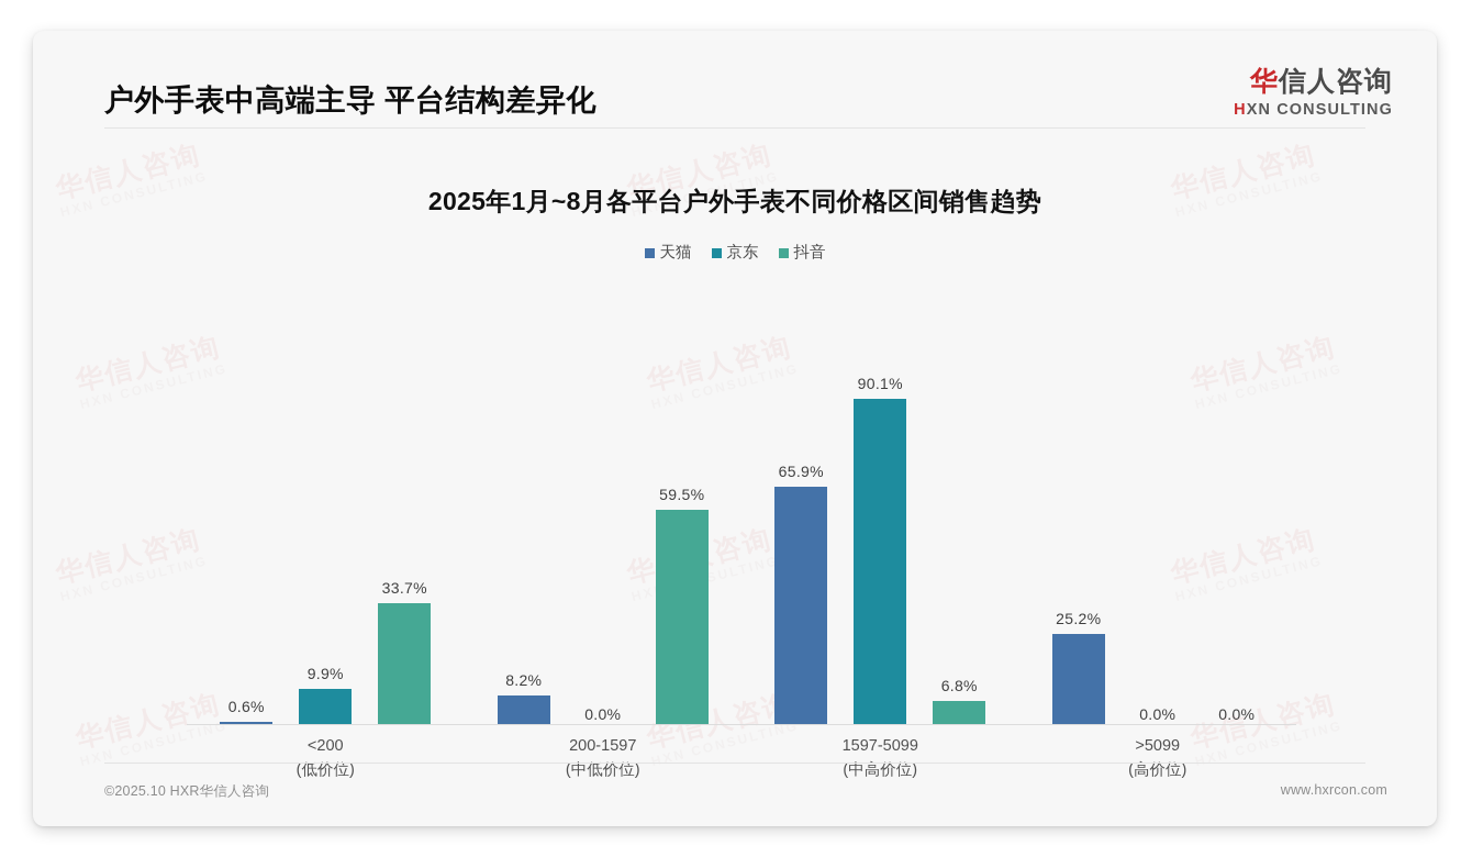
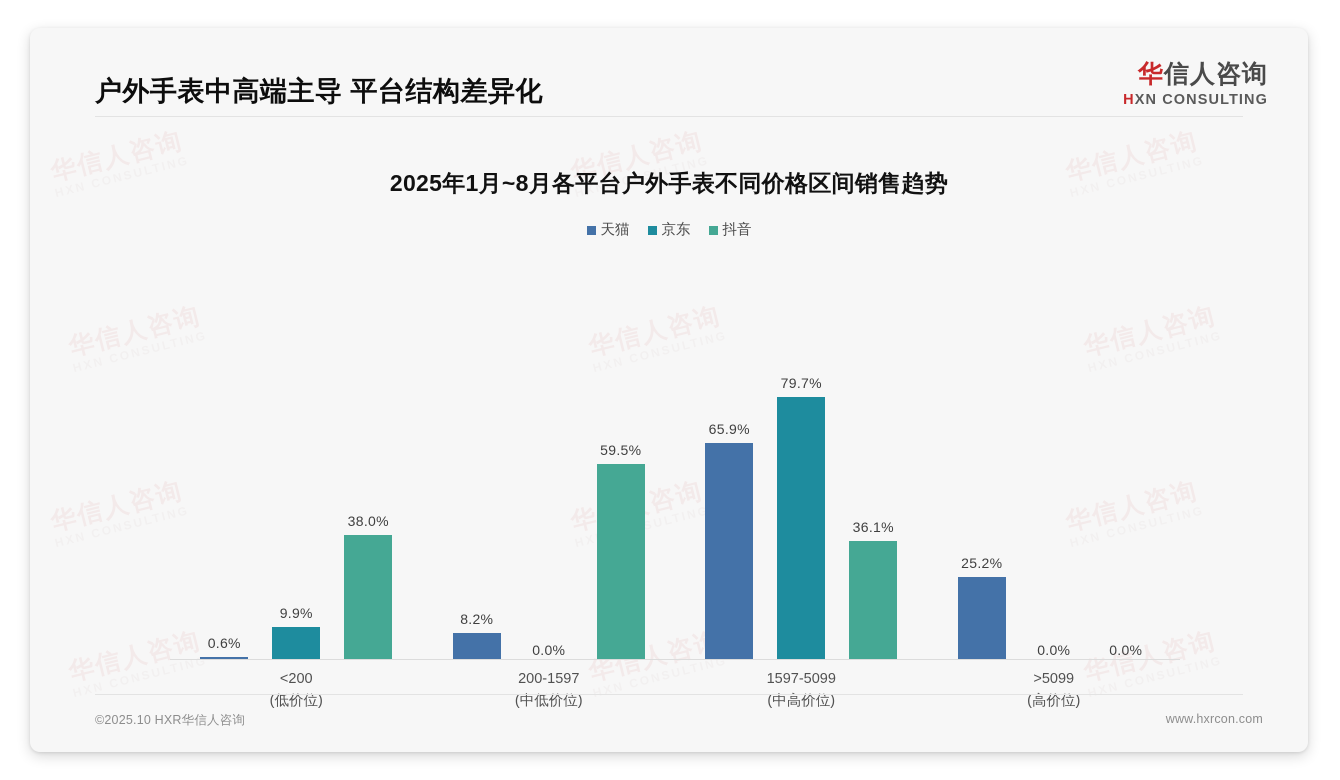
抖音/<200: 33.7% -> 38.0%
京东/1597-5099: 90.1% -> 79.7%
抖音/1597-5099: 6.8% -> 36.1%
